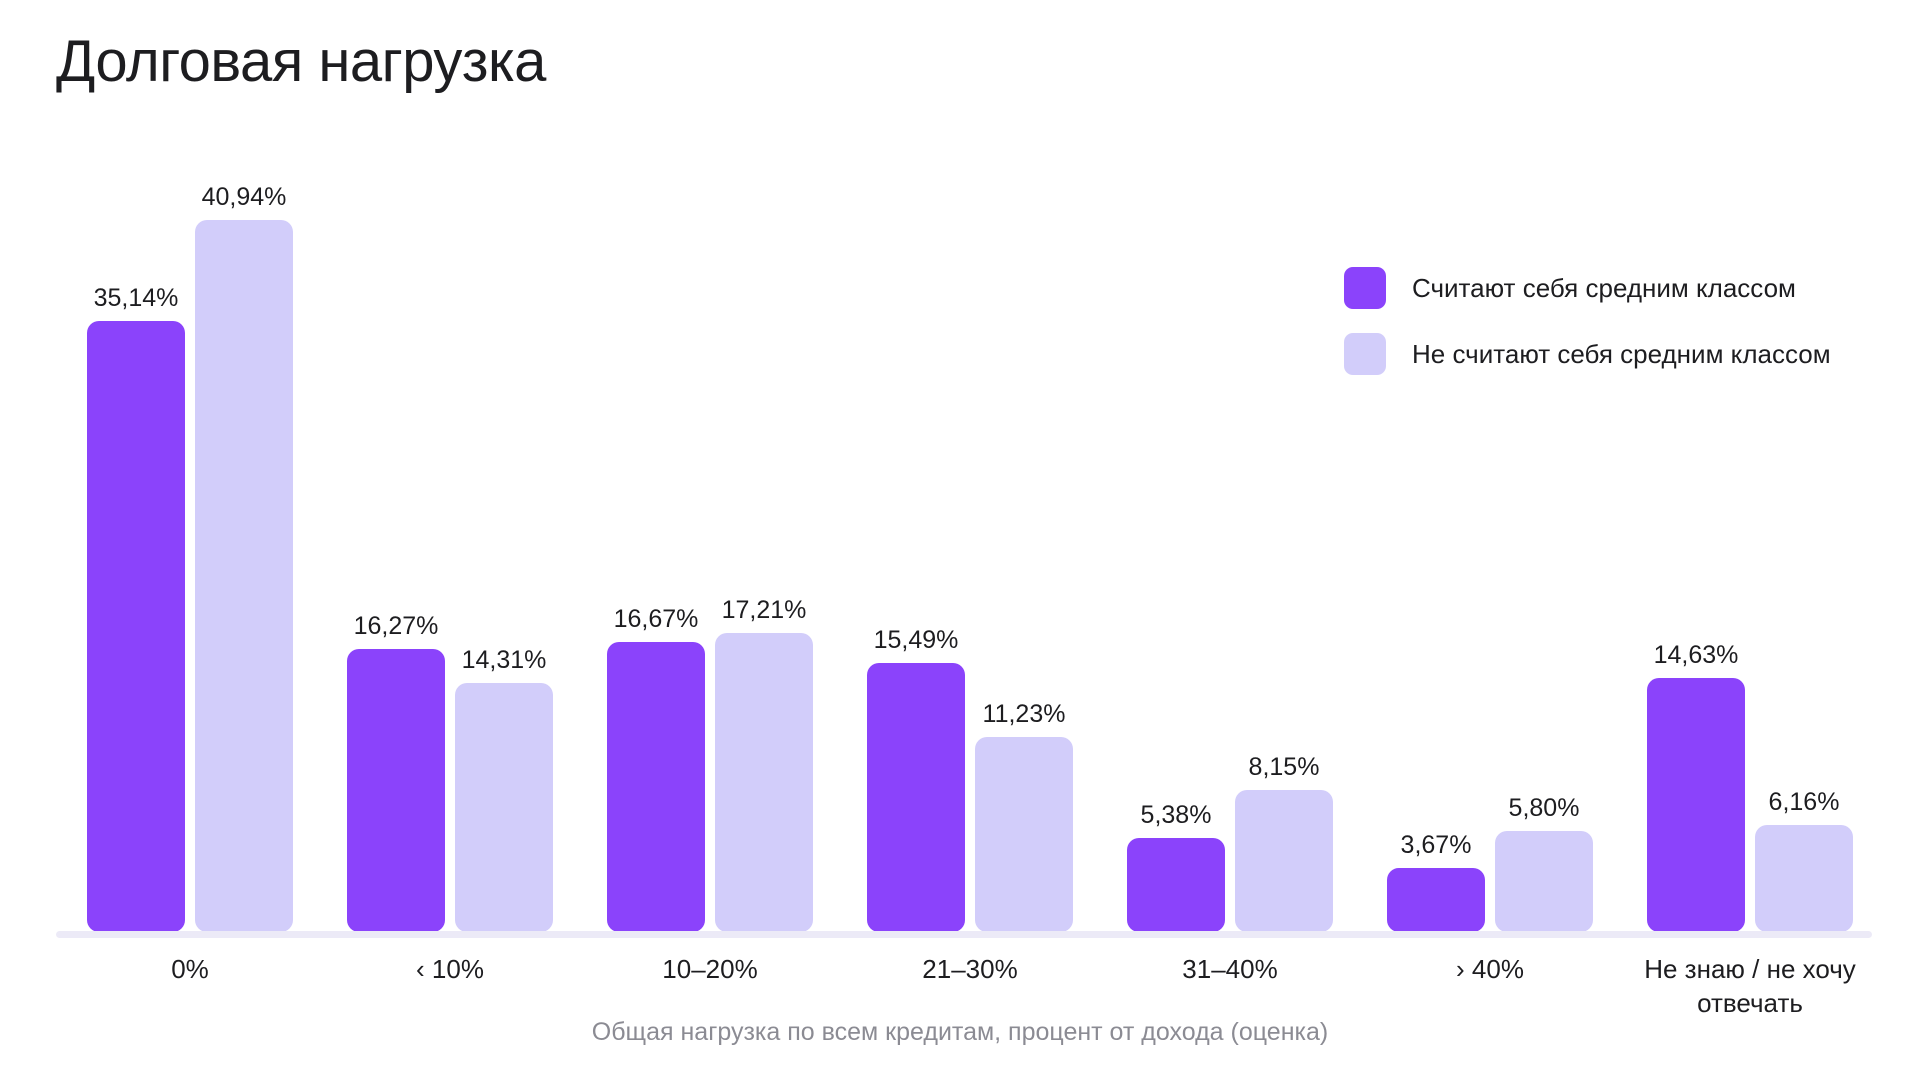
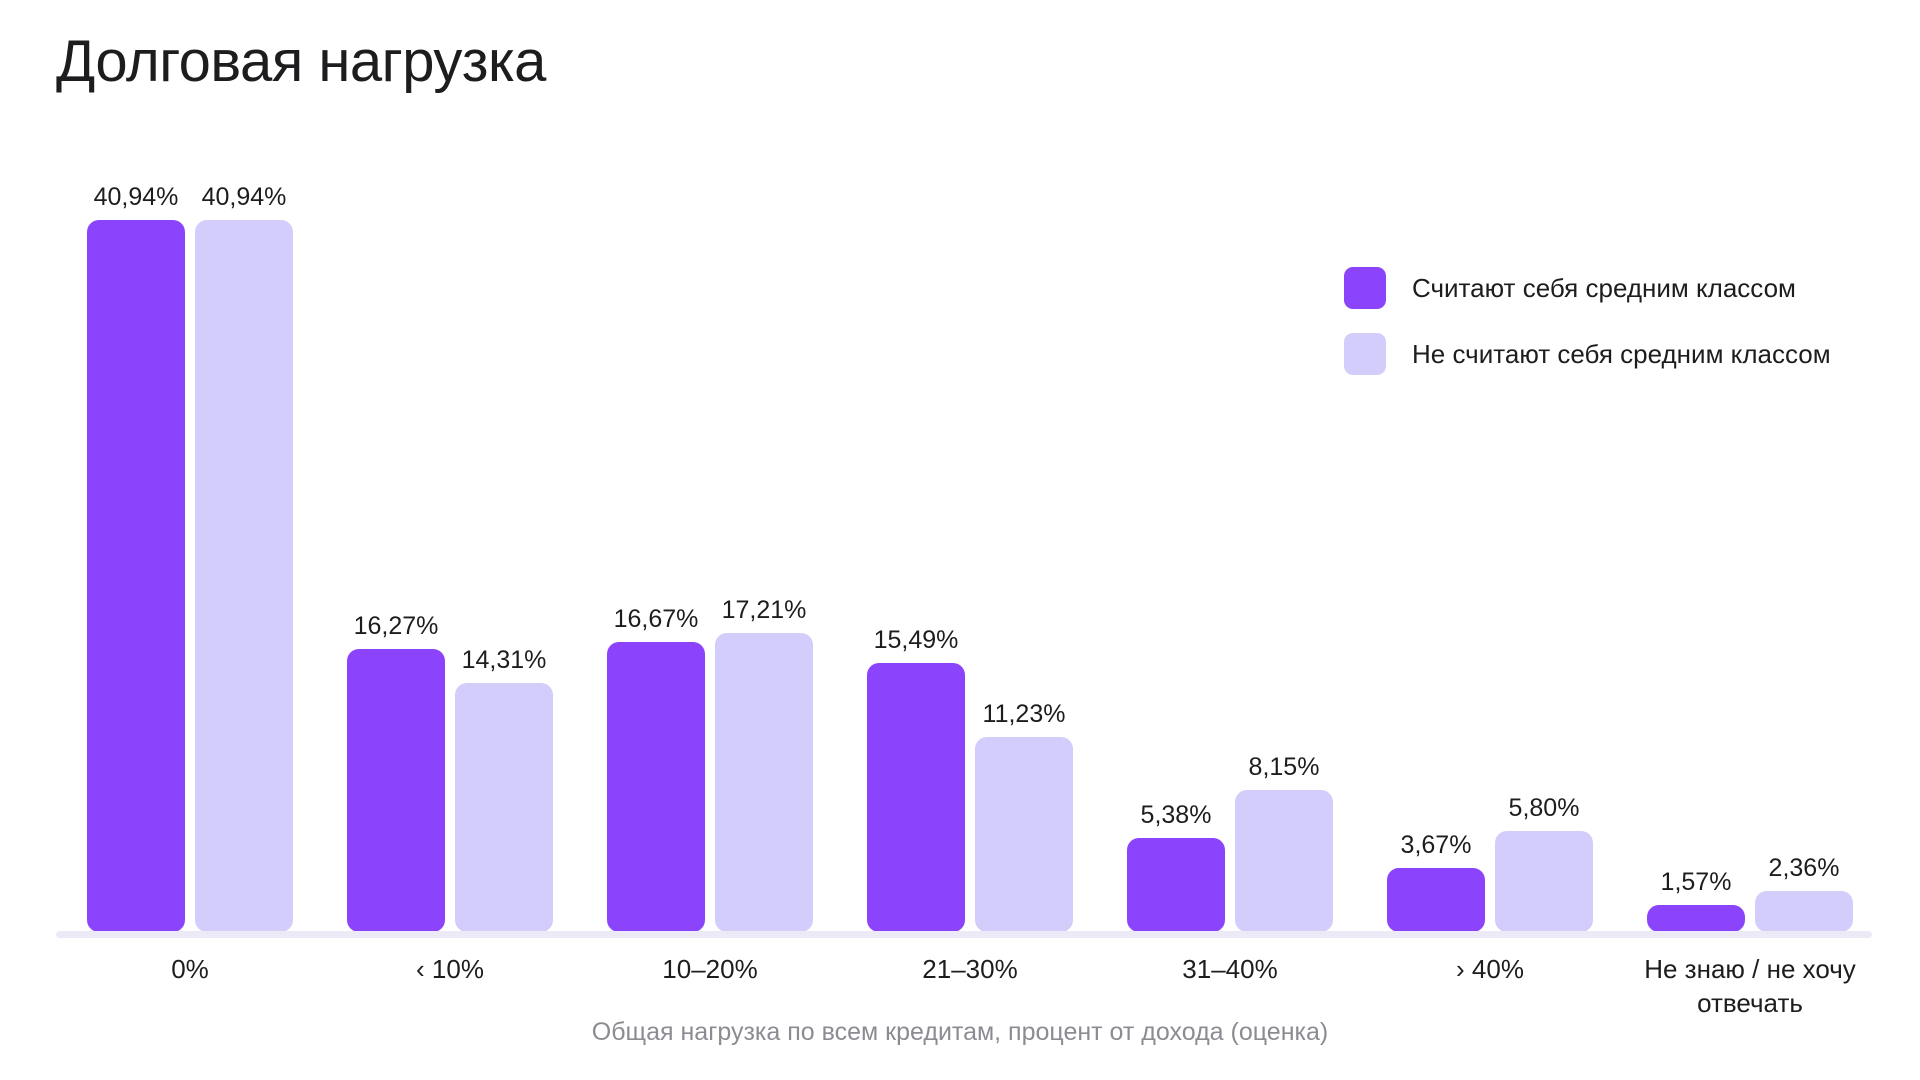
Считают себя средним классом/0%: 35,14% -> 40,94%
Считают себя средним классом/Не знаю / не хочу отвечать: 14,63% -> 1,57%
Не считают себя средним классом/Не знаю / не хочу отвечать: 6,16% -> 2,36%
